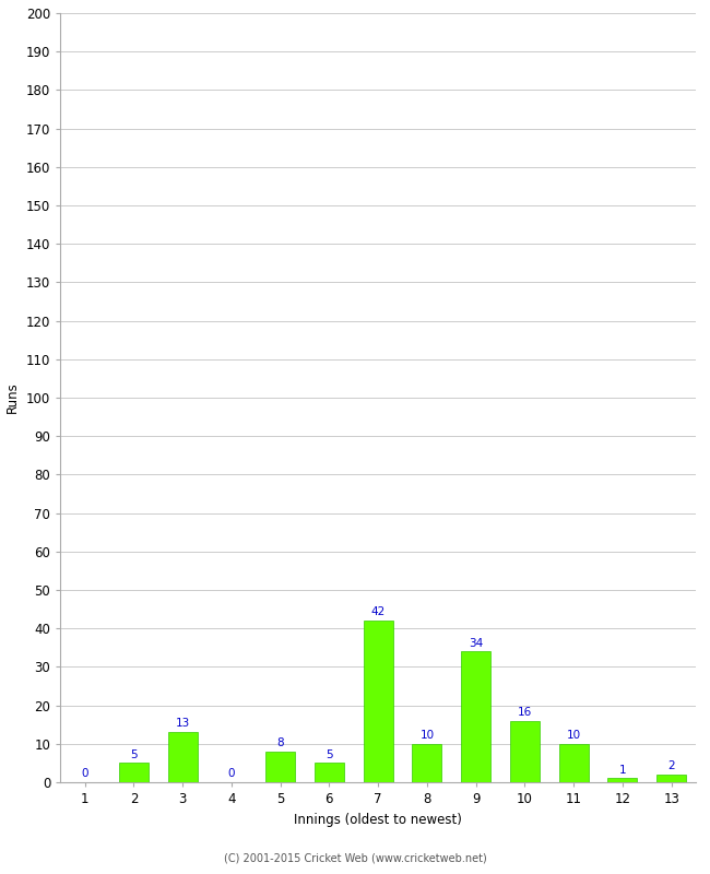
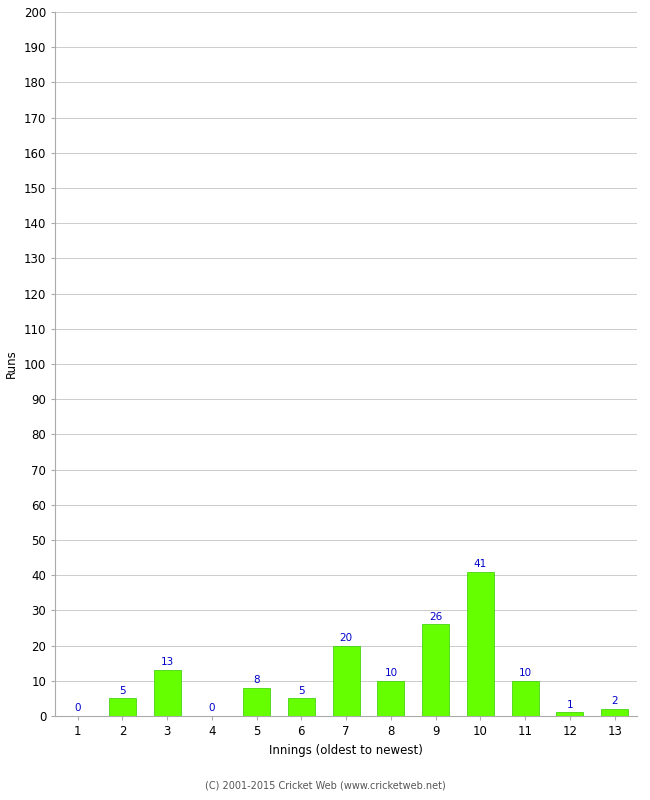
7: 42 -> 20
9: 34 -> 26
10: 16 -> 41
